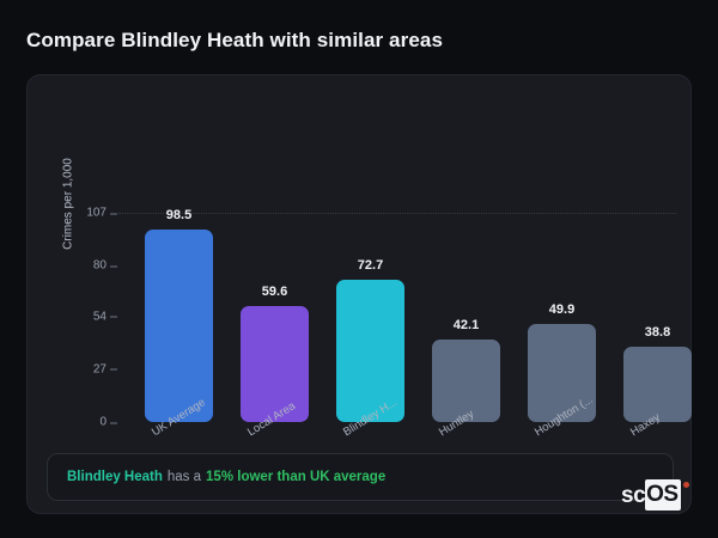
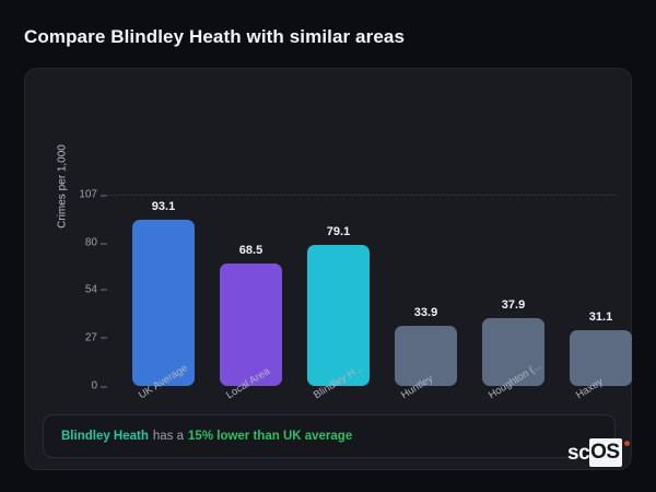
UK Average: 98.5 -> 93.1
Local Area: 59.6 -> 68.5
Blindley H...: 72.7 -> 79.1
Huntley: 42.1 -> 33.9
Houghton (...: 49.9 -> 37.9
Haxey: 38.8 -> 31.1
